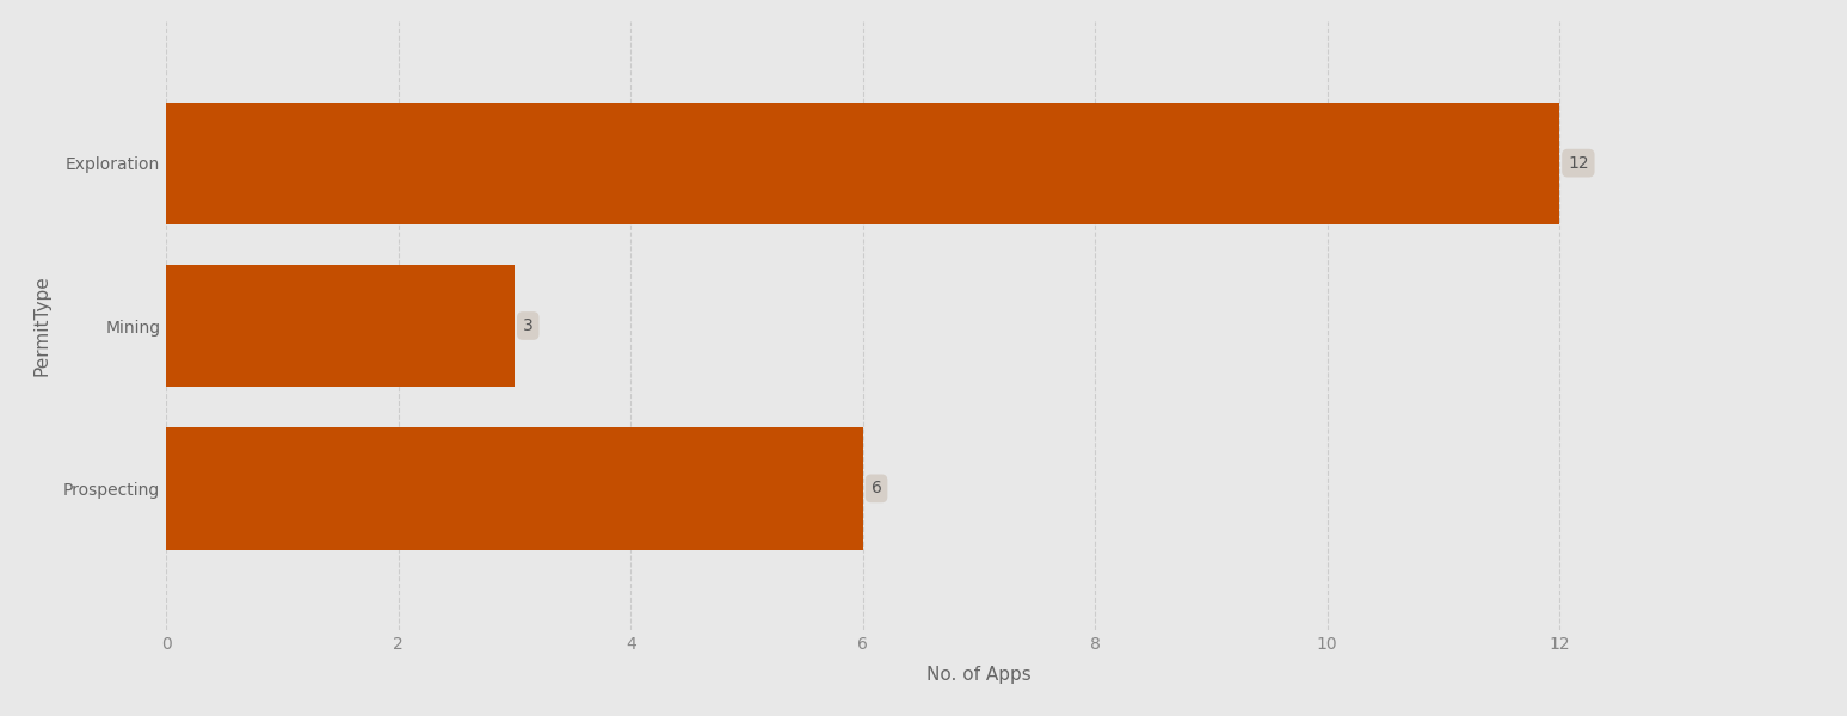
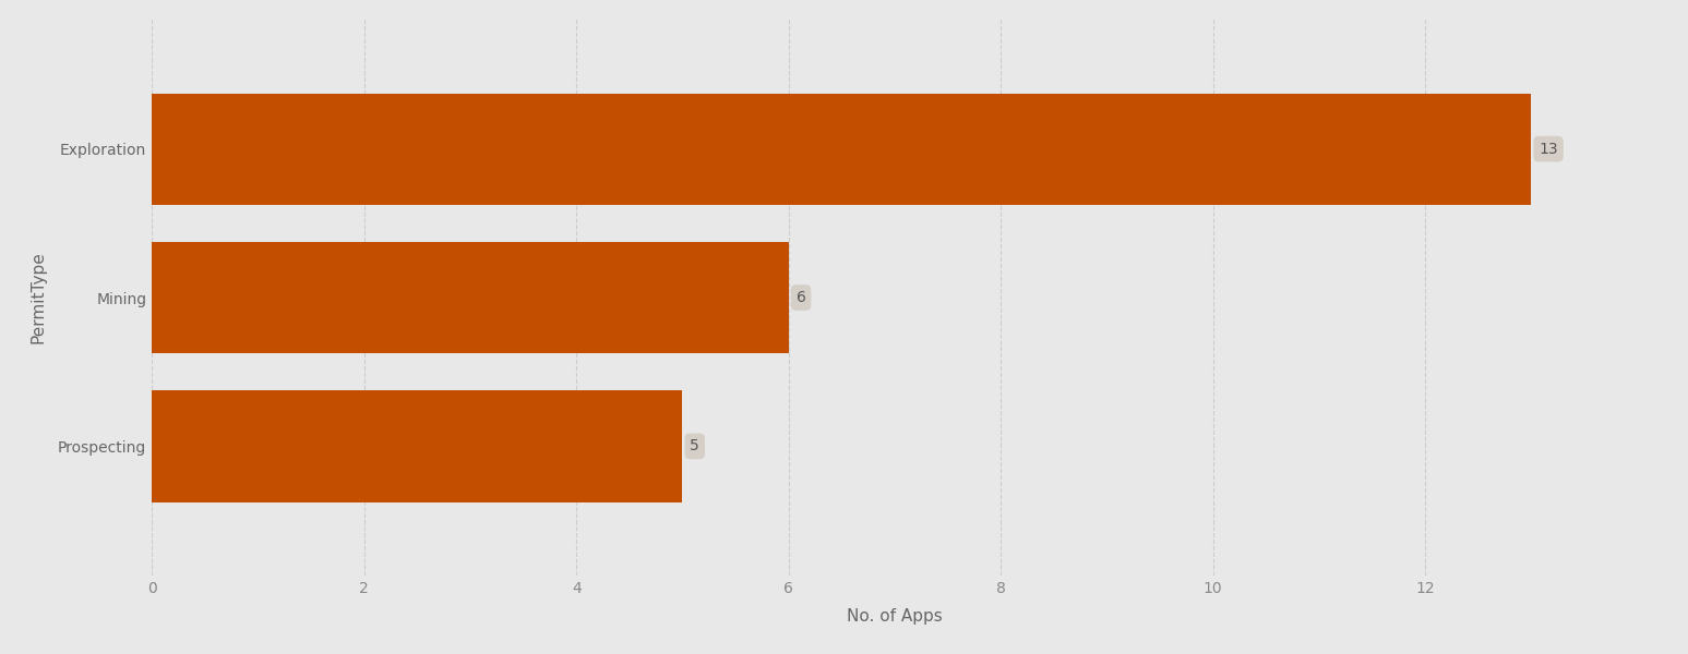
Exploration: 12 -> 13
Mining: 3 -> 6
Prospecting: 6 -> 5
